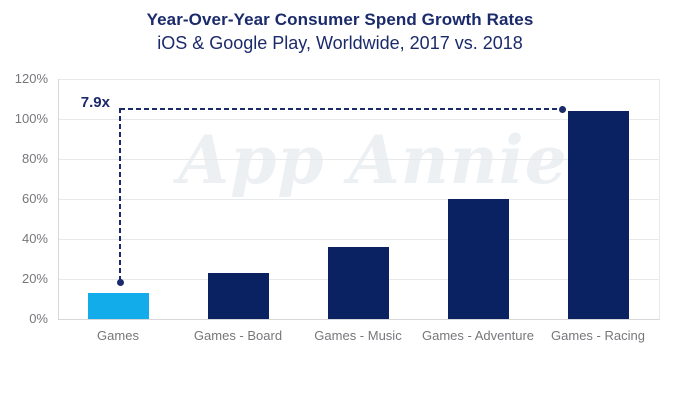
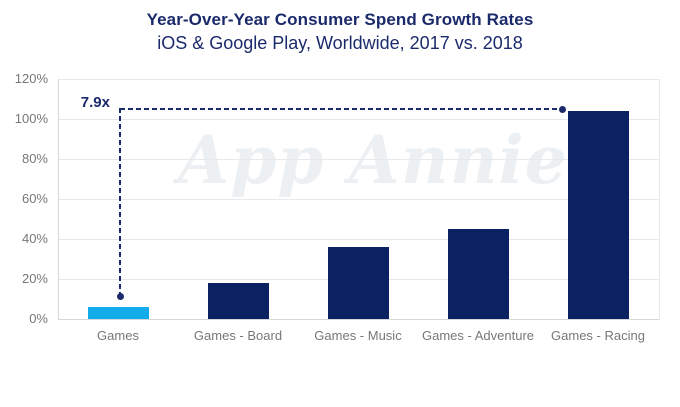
Games: 13% -> 6%
Games - Board: 23% -> 18%
Games - Adventure: 60% -> 45%
